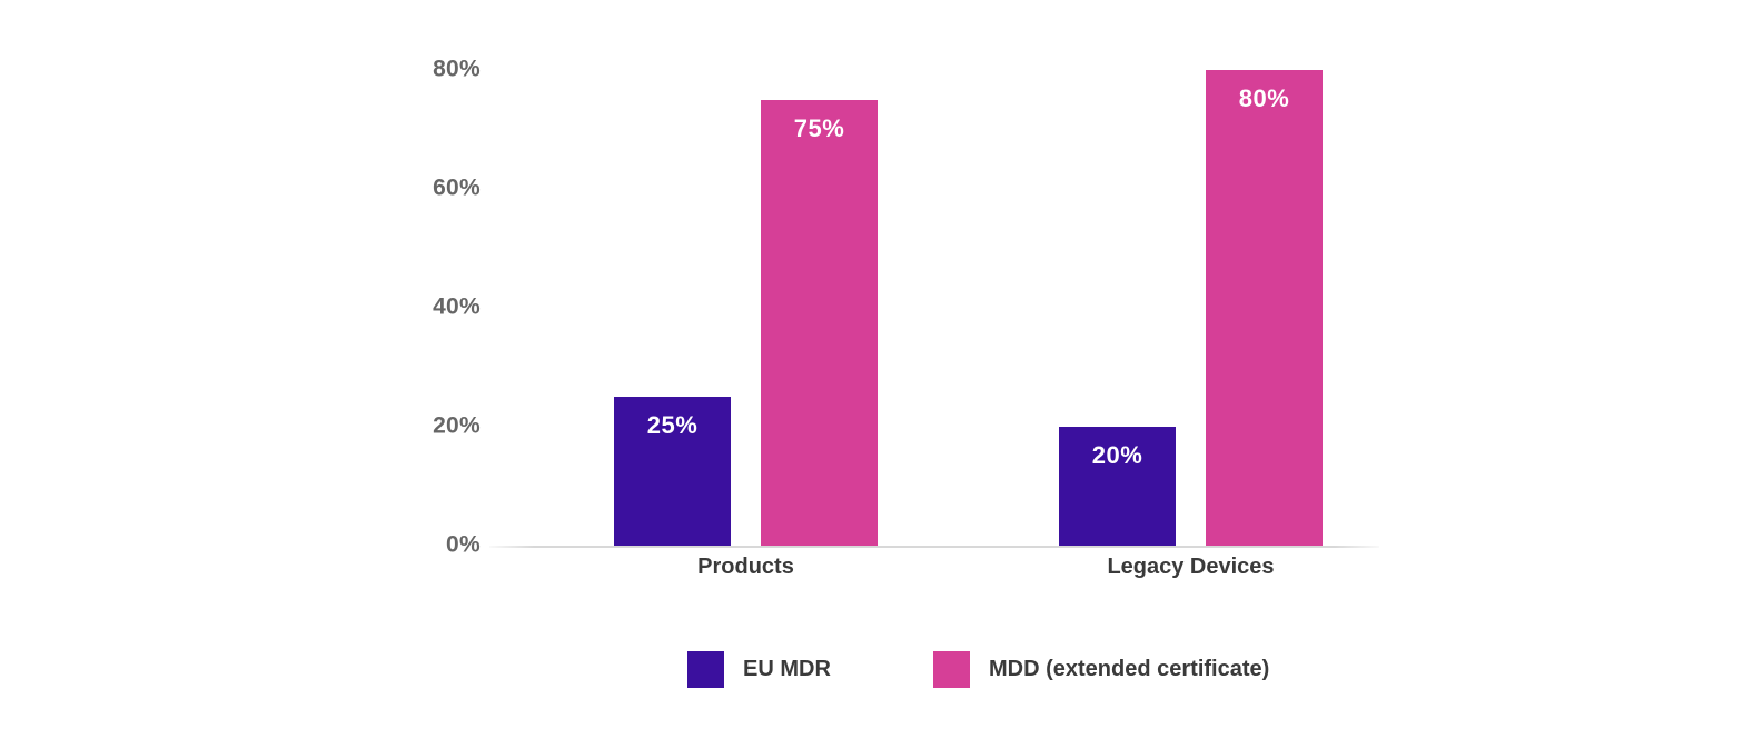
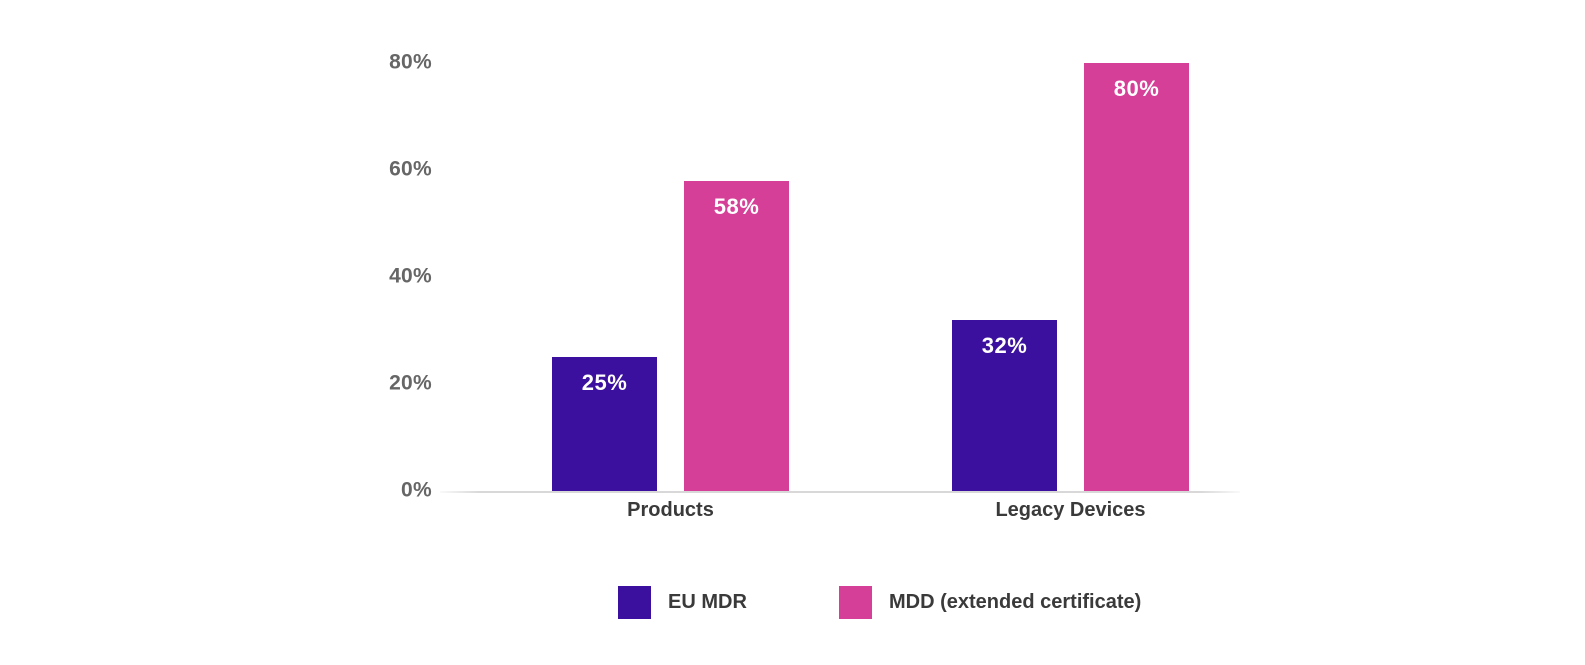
MDD (extended certificate)/Products: 75% -> 58%
EU MDR/Legacy Devices: 20% -> 32%
